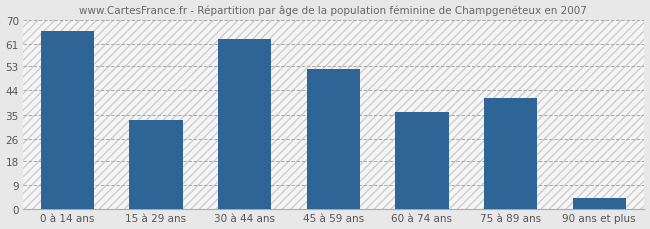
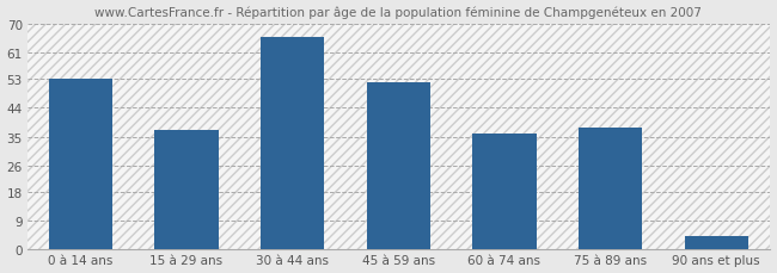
0 à 14 ans: 66 -> 53
15 à 29 ans: 33 -> 37
30 à 44 ans: 63 -> 66
75 à 89 ans: 41 -> 38
